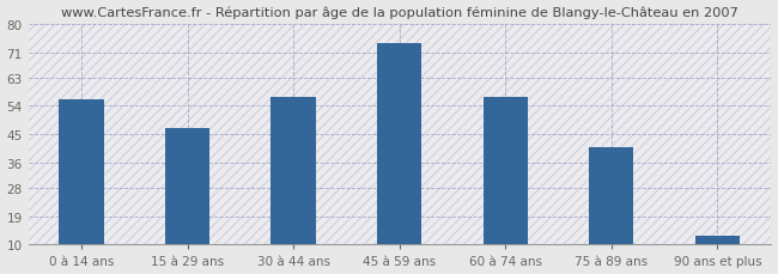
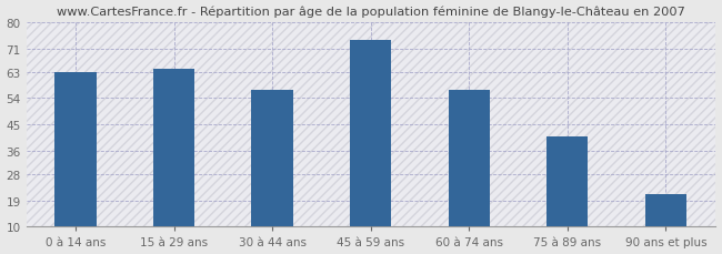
0 à 14 ans: 56 -> 63
15 à 29 ans: 47 -> 64
90 ans et plus: 13 -> 21
